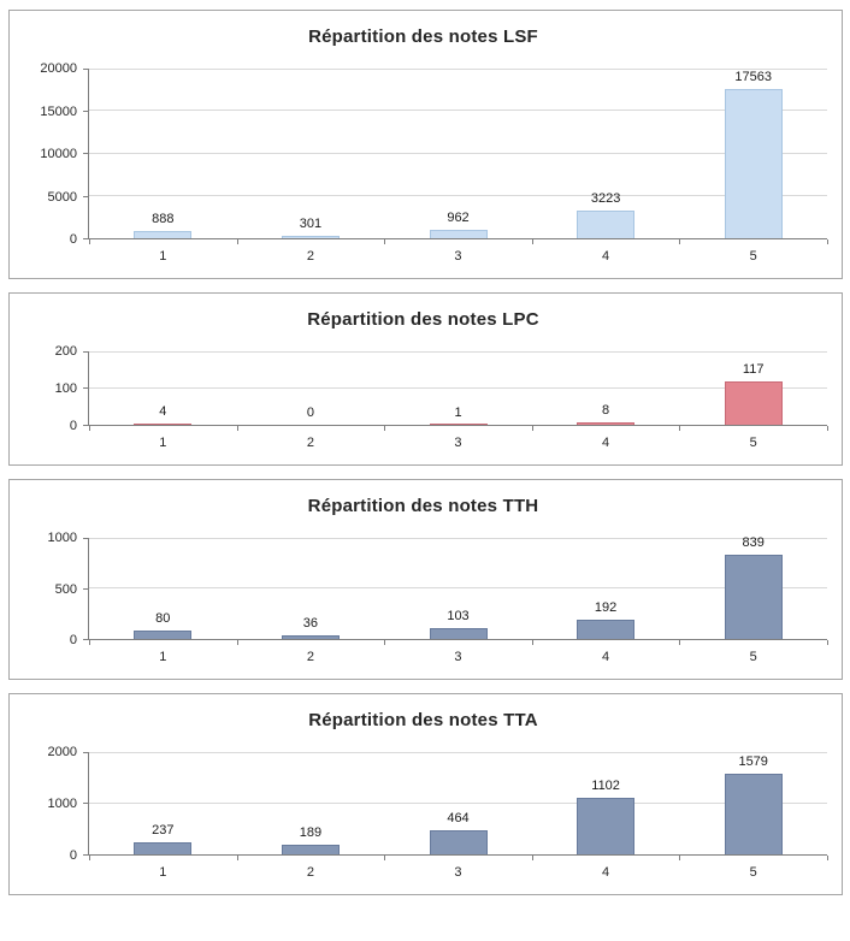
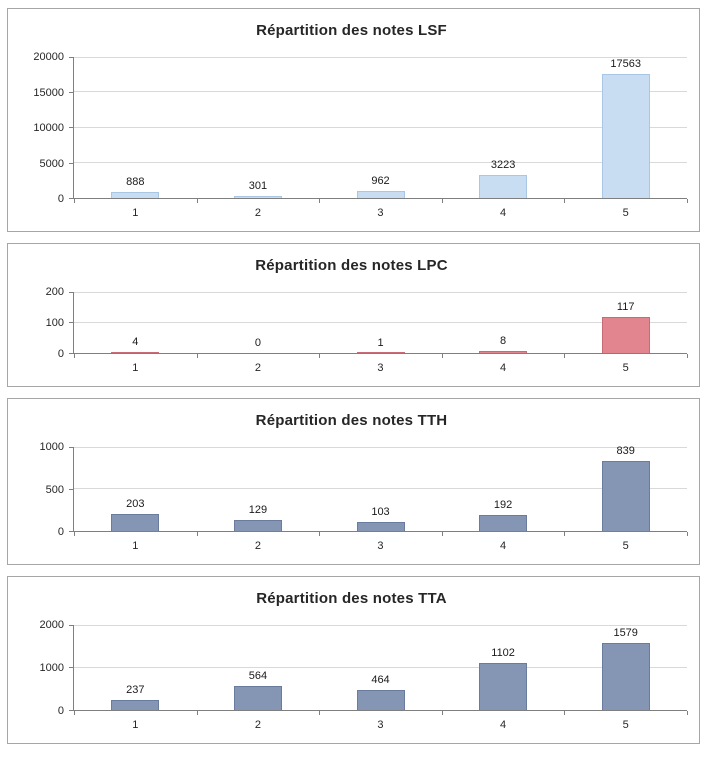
Répartition des notes TTH/1: 80 -> 203
Répartition des notes TTH/2: 36 -> 129
Répartition des notes TTA/2: 189 -> 564
